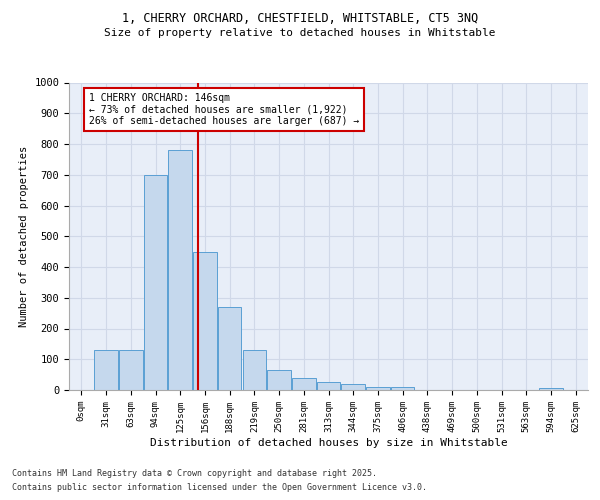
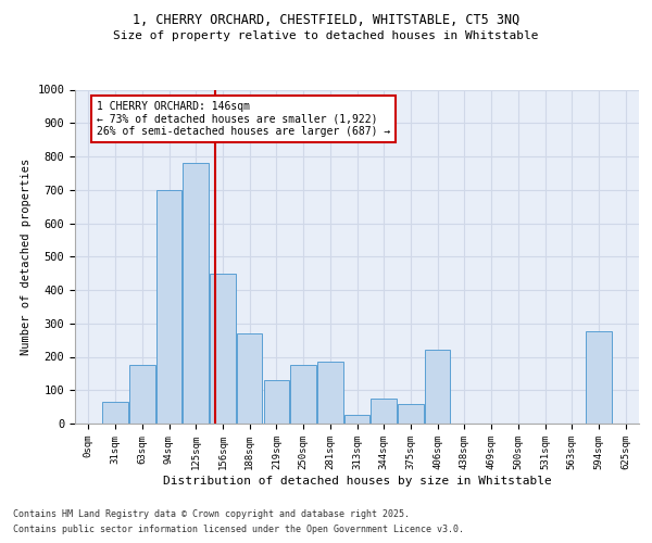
31sqm: 130 -> 65
63sqm: 130 -> 175
250sqm: 65 -> 175
281sqm: 40 -> 185
344sqm: 20 -> 75
375sqm: 10 -> 60
406sqm: 10 -> 220
594sqm: 5 -> 275
